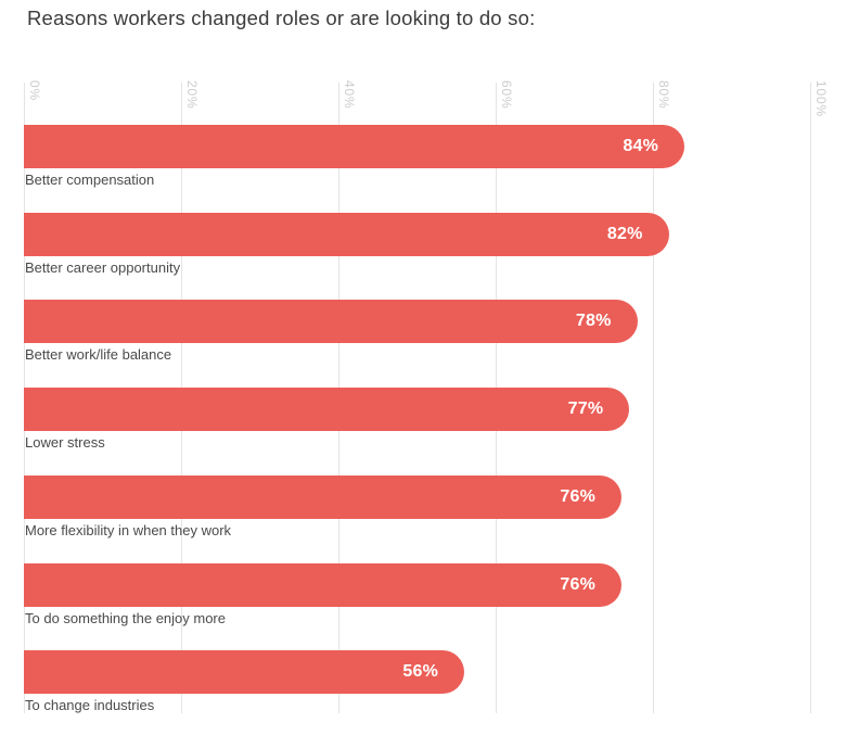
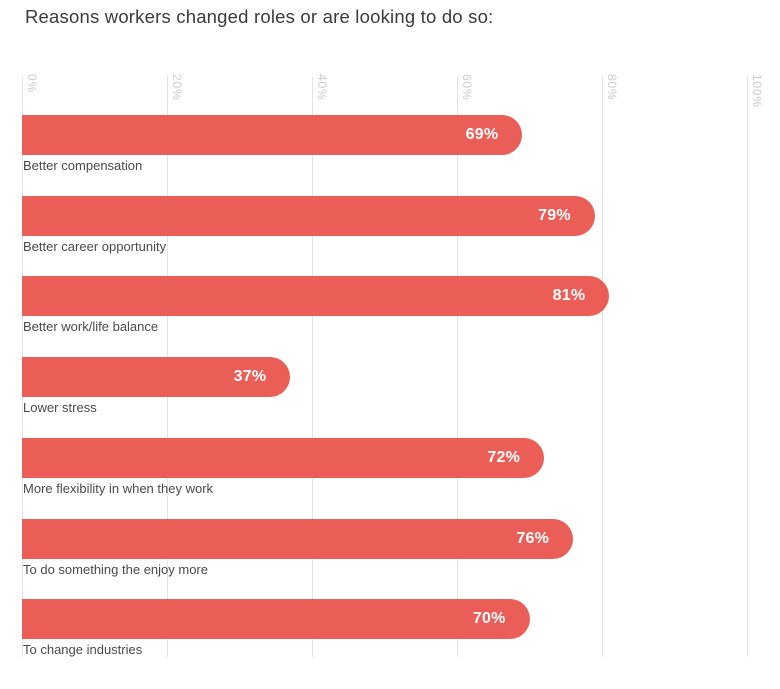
Better compensation: 84% -> 69%
Better career opportunity: 82% -> 79%
Better work/life balance: 78% -> 81%
Lower stress: 77% -> 37%
More flexibility in when they work: 76% -> 72%
To change industries: 56% -> 70%
